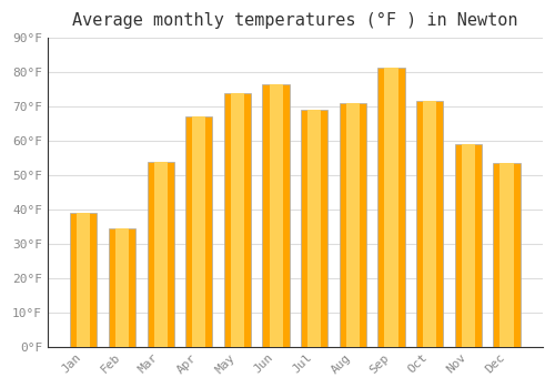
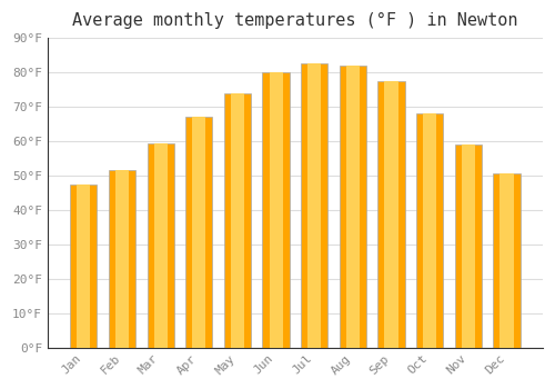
Jan: 39.0°F -> 47.5°F
Feb: 34.5°F -> 51.5°F
Mar: 54.0°F -> 59.5°F
Jun: 76.5°F -> 80.0°F
Jul: 69.0°F -> 82.5°F
Aug: 71.0°F -> 82.0°F
Sep: 81.5°F -> 77.5°F
Oct: 71.5°F -> 68.0°F
Dec: 53.5°F -> 50.5°F
